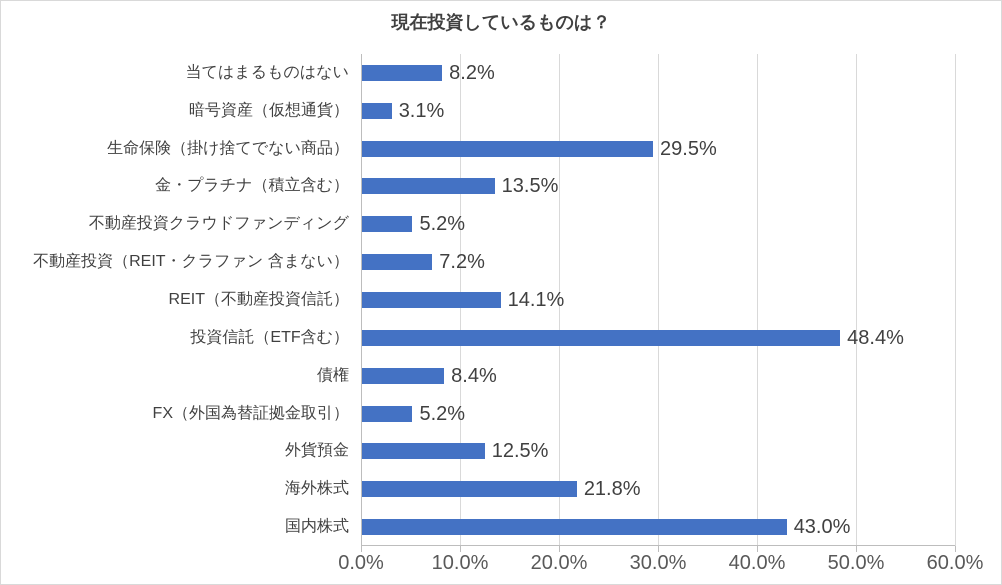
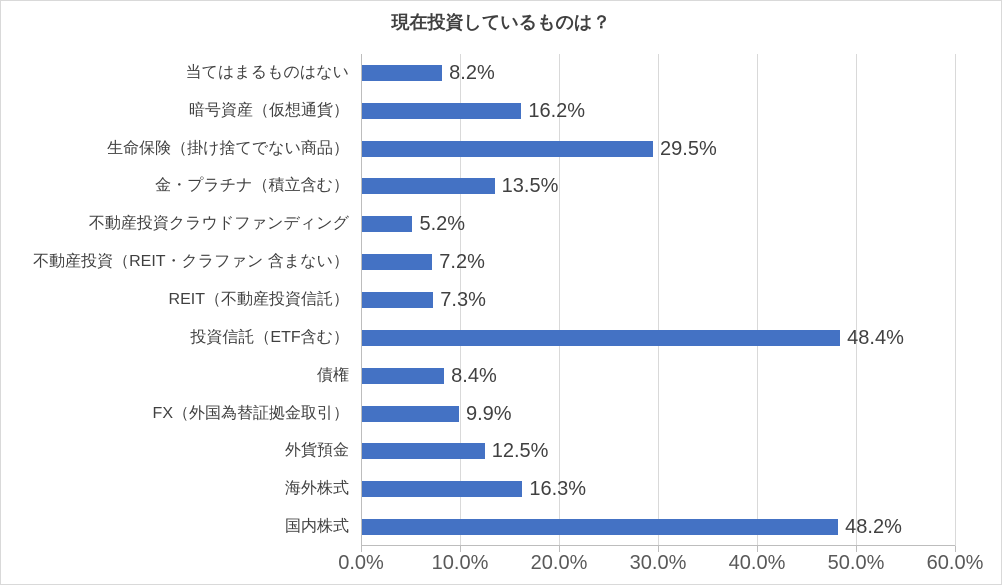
暗号資産（仮想通貨）: 3.1% -> 16.2%
REIT（不動産投資信託）: 14.1% -> 7.3%
FX（外国為替証拠金取引）: 5.2% -> 9.9%
海外株式: 21.8% -> 16.3%
国内株式: 43.0% -> 48.2%
